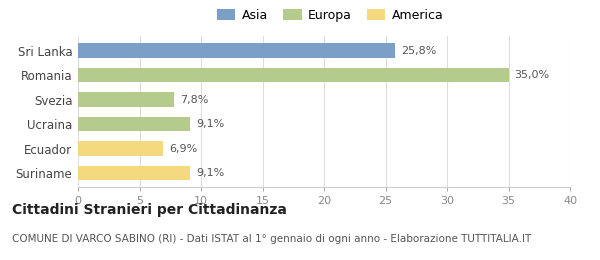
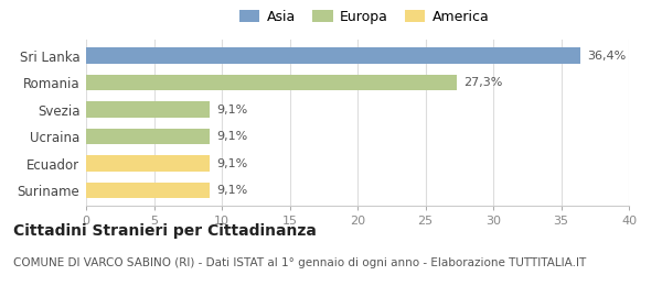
Sri Lanka: 25,8% -> 36,4%
Romania: 35,0% -> 27,3%
Svezia: 7,8% -> 9,1%
Ecuador: 6,9% -> 9,1%
